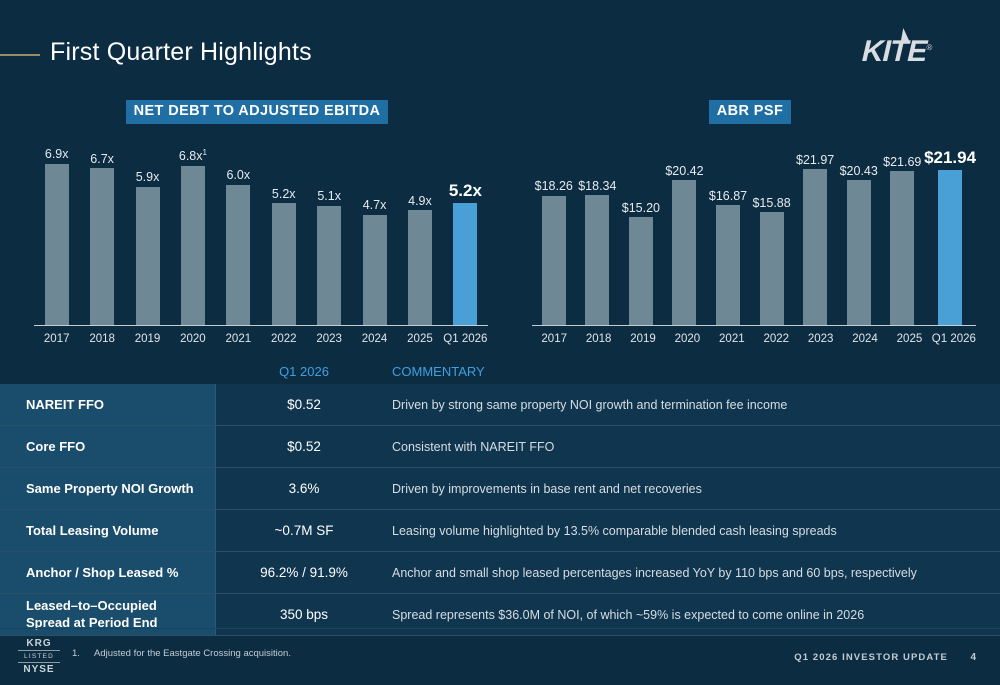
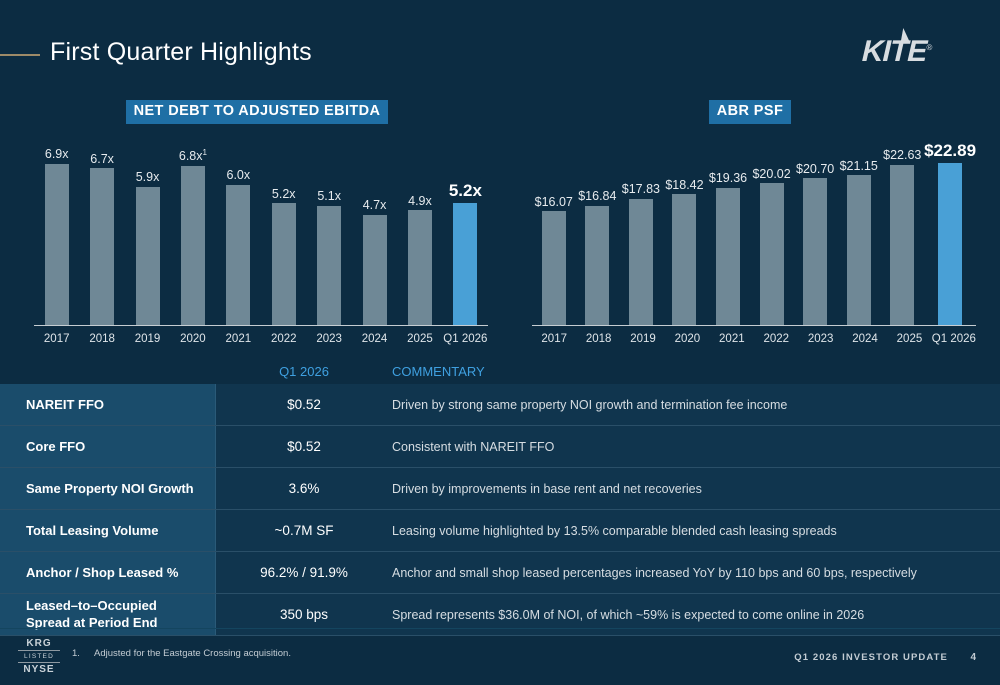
ABR PSF/2017: $18.26 -> $16.07
ABR PSF/2018: $18.34 -> $16.84
ABR PSF/2019: $15.20 -> $17.83
ABR PSF/2020: $20.42 -> $18.42
ABR PSF/2021: $16.87 -> $19.36
ABR PSF/2022: $15.88 -> $20.02
ABR PSF/2023: $21.97 -> $20.70
ABR PSF/2024: $20.43 -> $21.15
ABR PSF/2025: $21.69 -> $22.63
ABR PSF/Q1 2026: $21.94 -> $22.89
